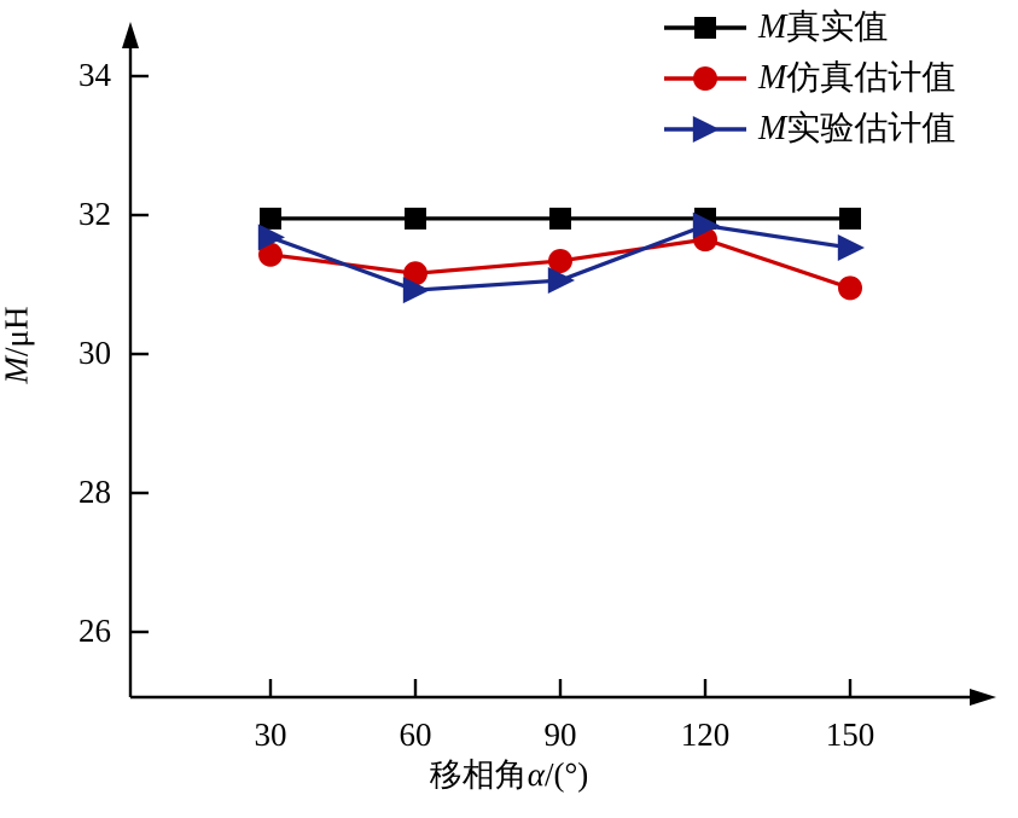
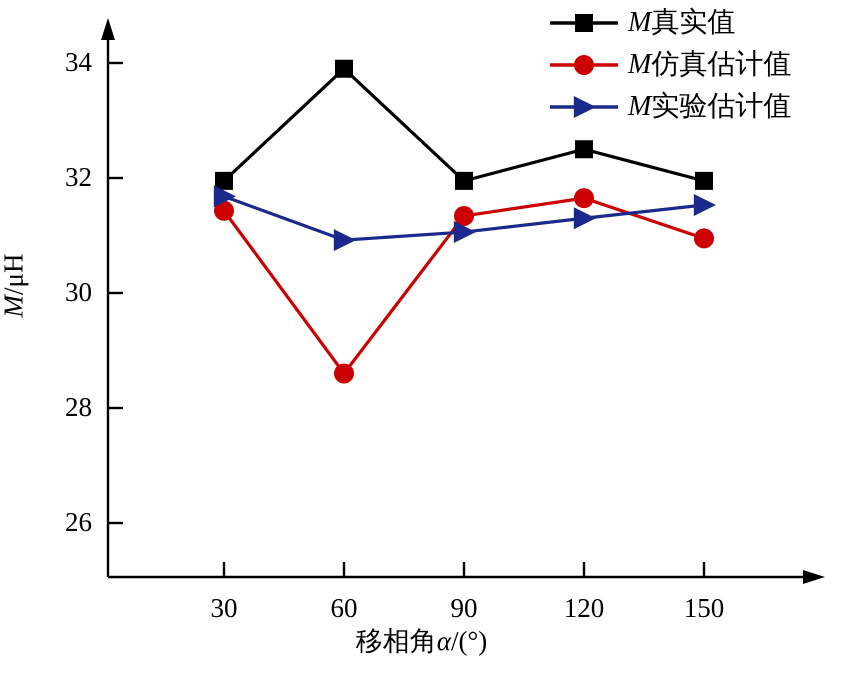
M真实值/60: 31.9 -> 33.9
M仿真估计值/60: 31.2 -> 28.6
M真实值/120: 31.9 -> 32.5
M实验估计值/120: 31.9 -> 31.3
